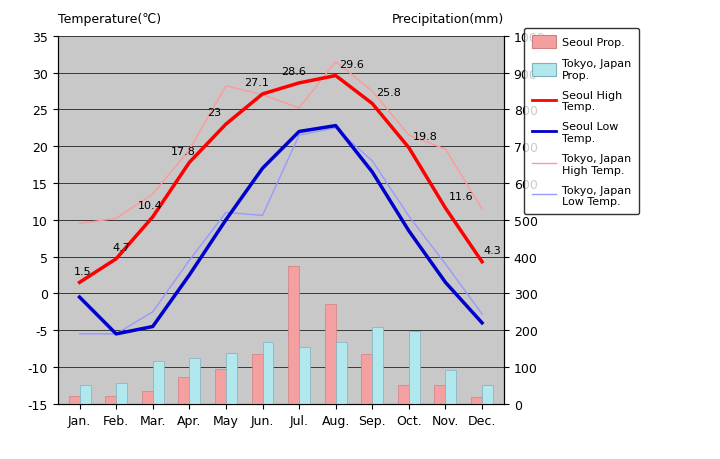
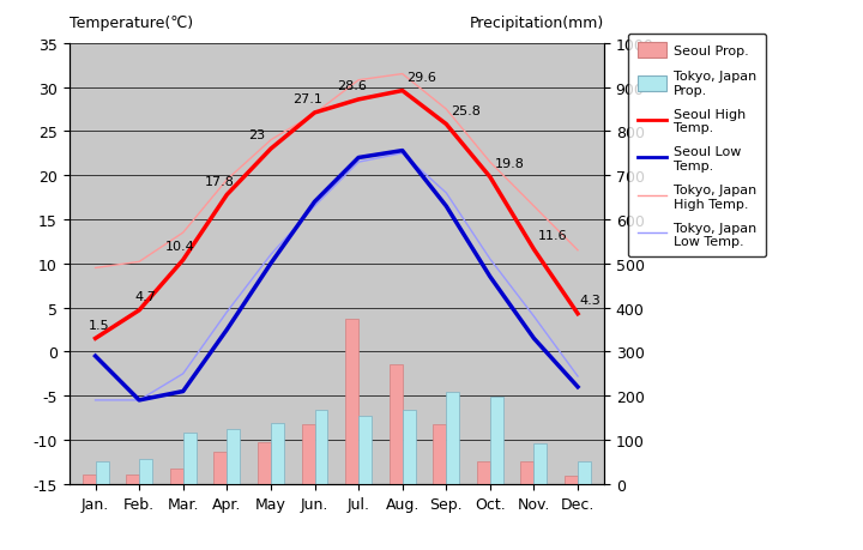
Tokyo, Japan High Temp./May: 28.2 -> 24.0
Tokyo, Japan Low Temp./Jun.: 10.6 -> 16.5
Tokyo, Japan High Temp./Jul.: 25.2 -> 30.8
Tokyo, Japan High Temp./Nov.: 19.6 -> 16.5
